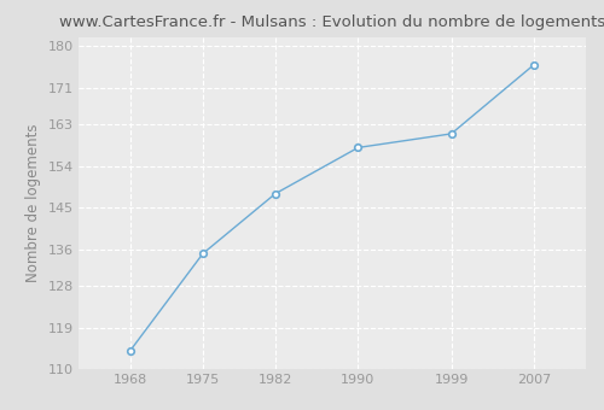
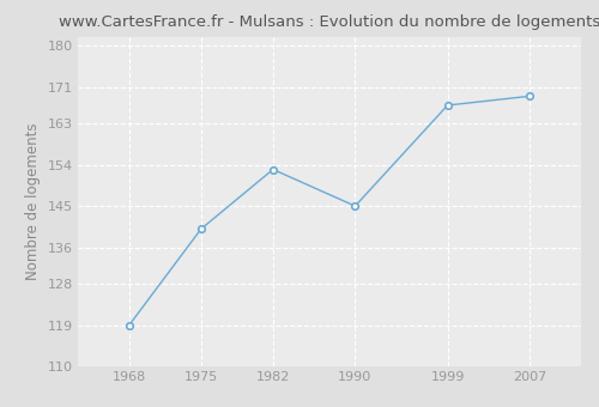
1968: 114 -> 119
1975: 135 -> 140
1982: 148 -> 153
1990: 158 -> 145
1999: 161 -> 167
2007: 176 -> 169
